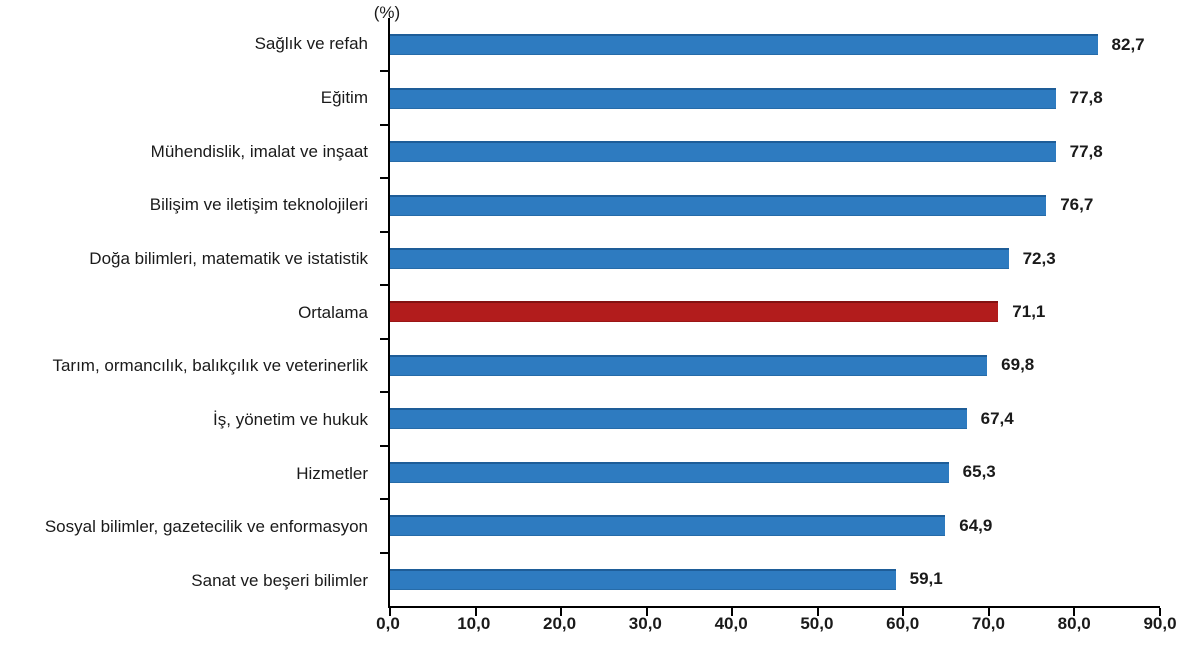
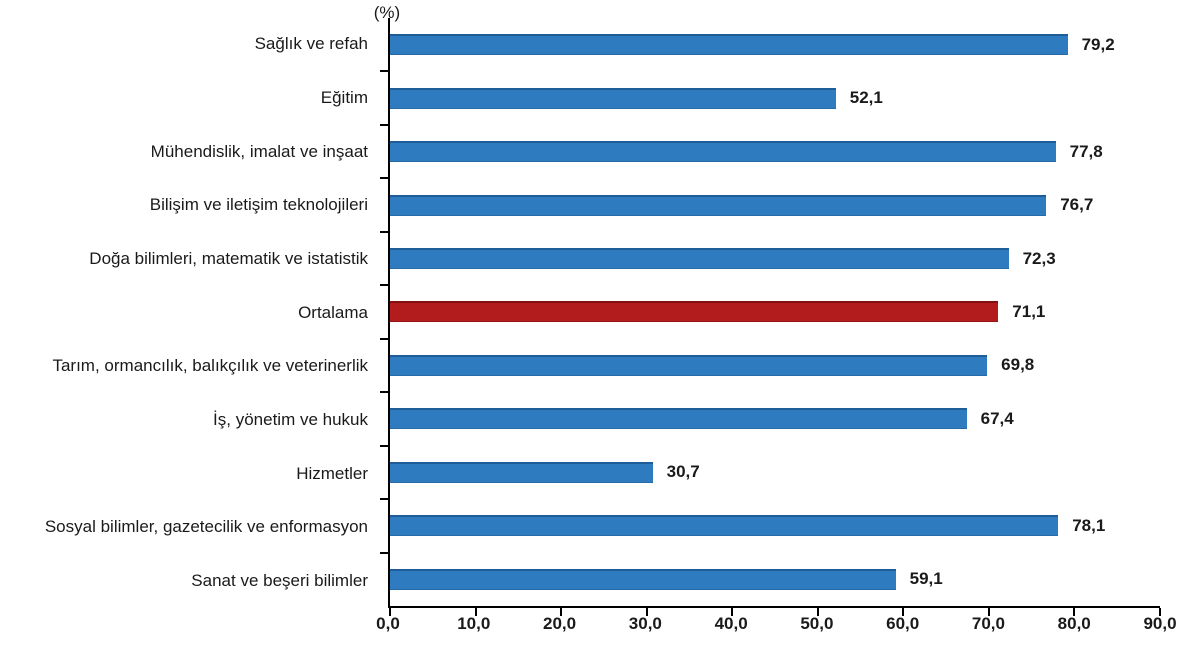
Sağlık ve refah: 82,7 -> 79,2
Eğitim: 77,8 -> 52,1
Hizmetler: 65,3 -> 30,7
Sosyal bilimler, gazetecilik ve enformasyon: 64,9 -> 78,1
